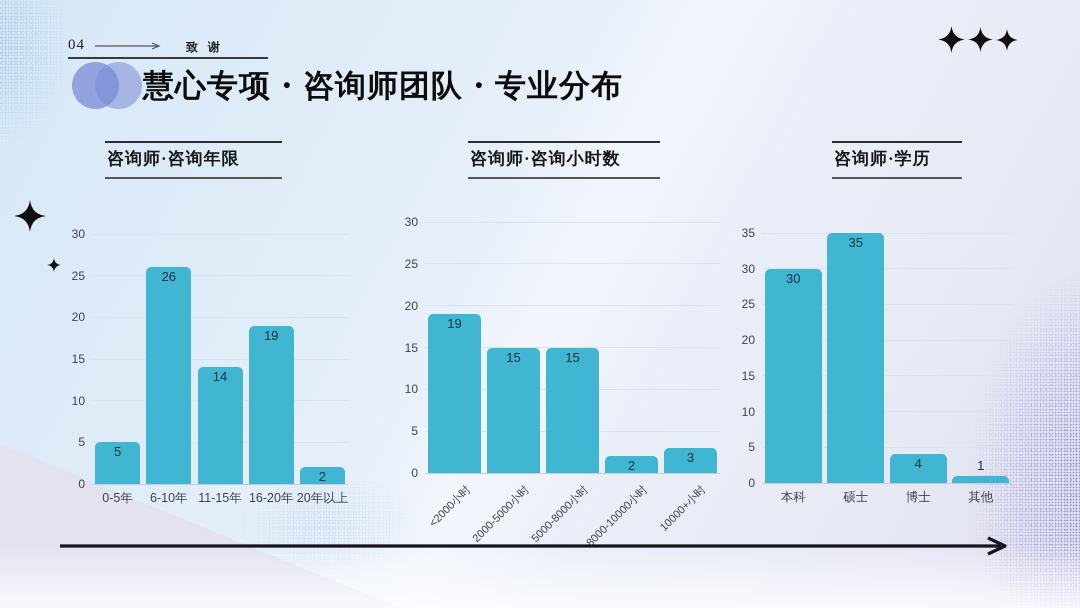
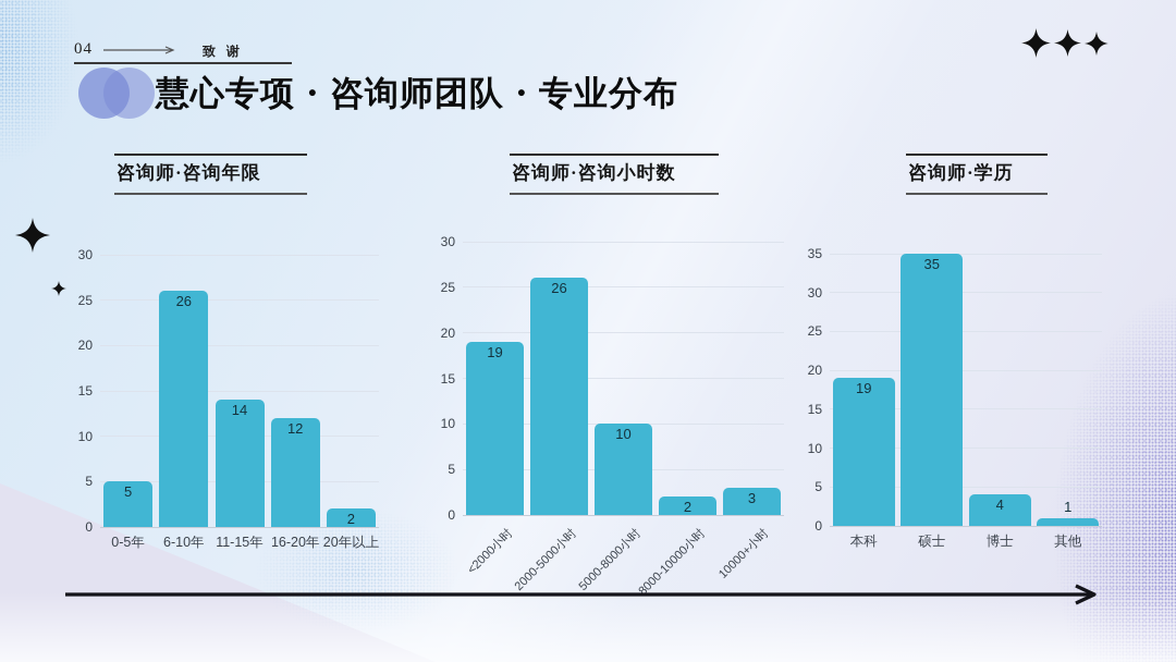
咨询师·咨询年限/16-20年: 19 -> 12
咨询师·咨询小时数/2000-5000小时: 15 -> 26
咨询师·咨询小时数/5000-8000小时: 15 -> 10
咨询师·学历/本科: 30 -> 19
